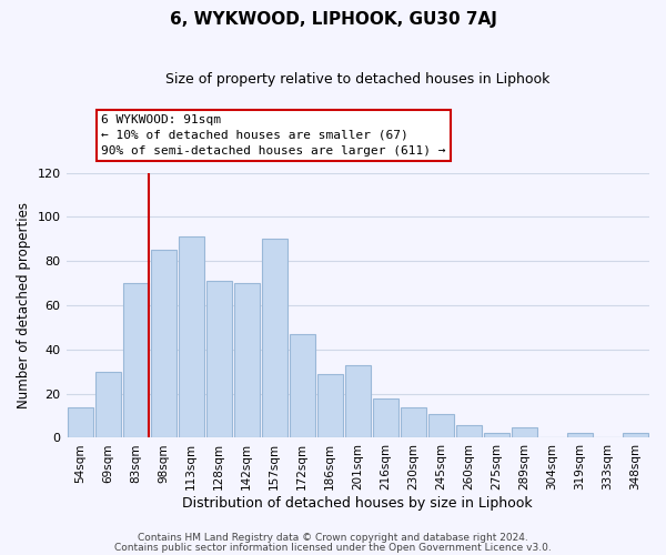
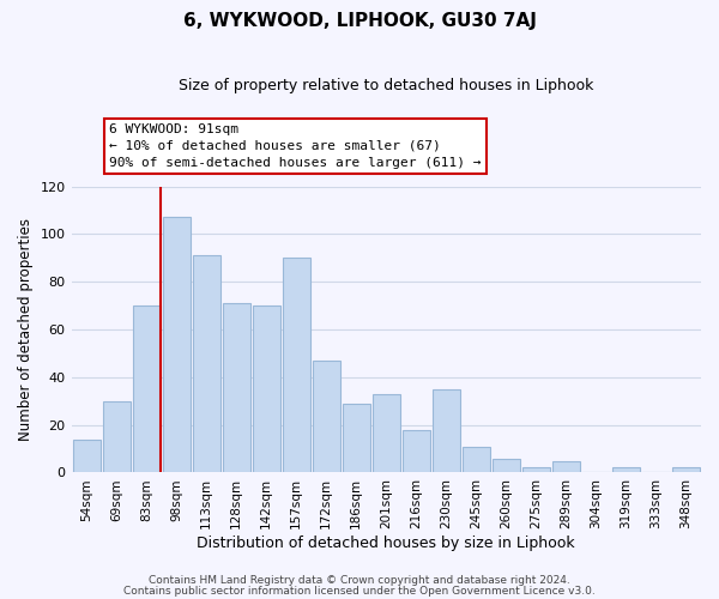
98sqm: 85 -> 107
230sqm: 14 -> 35
